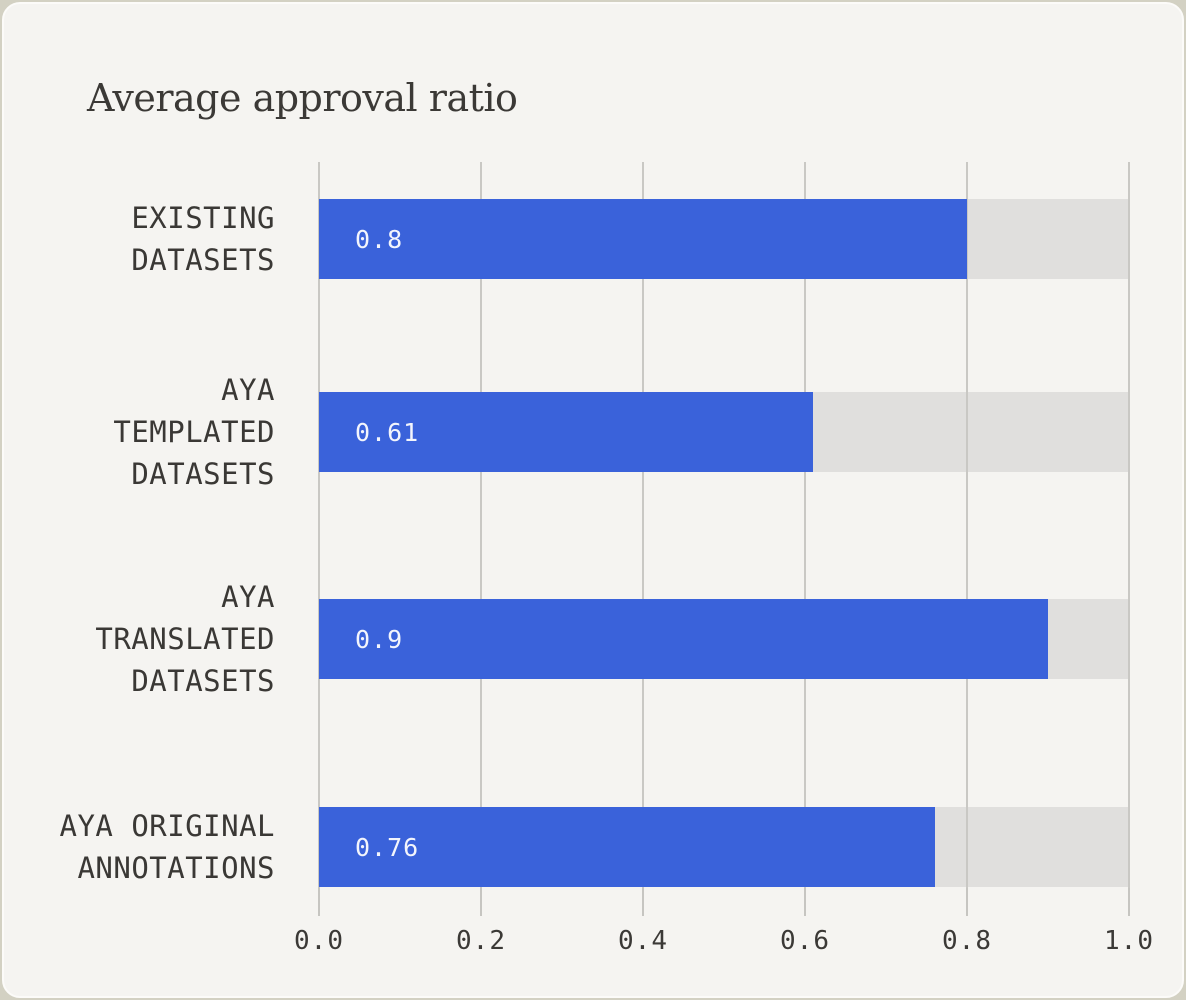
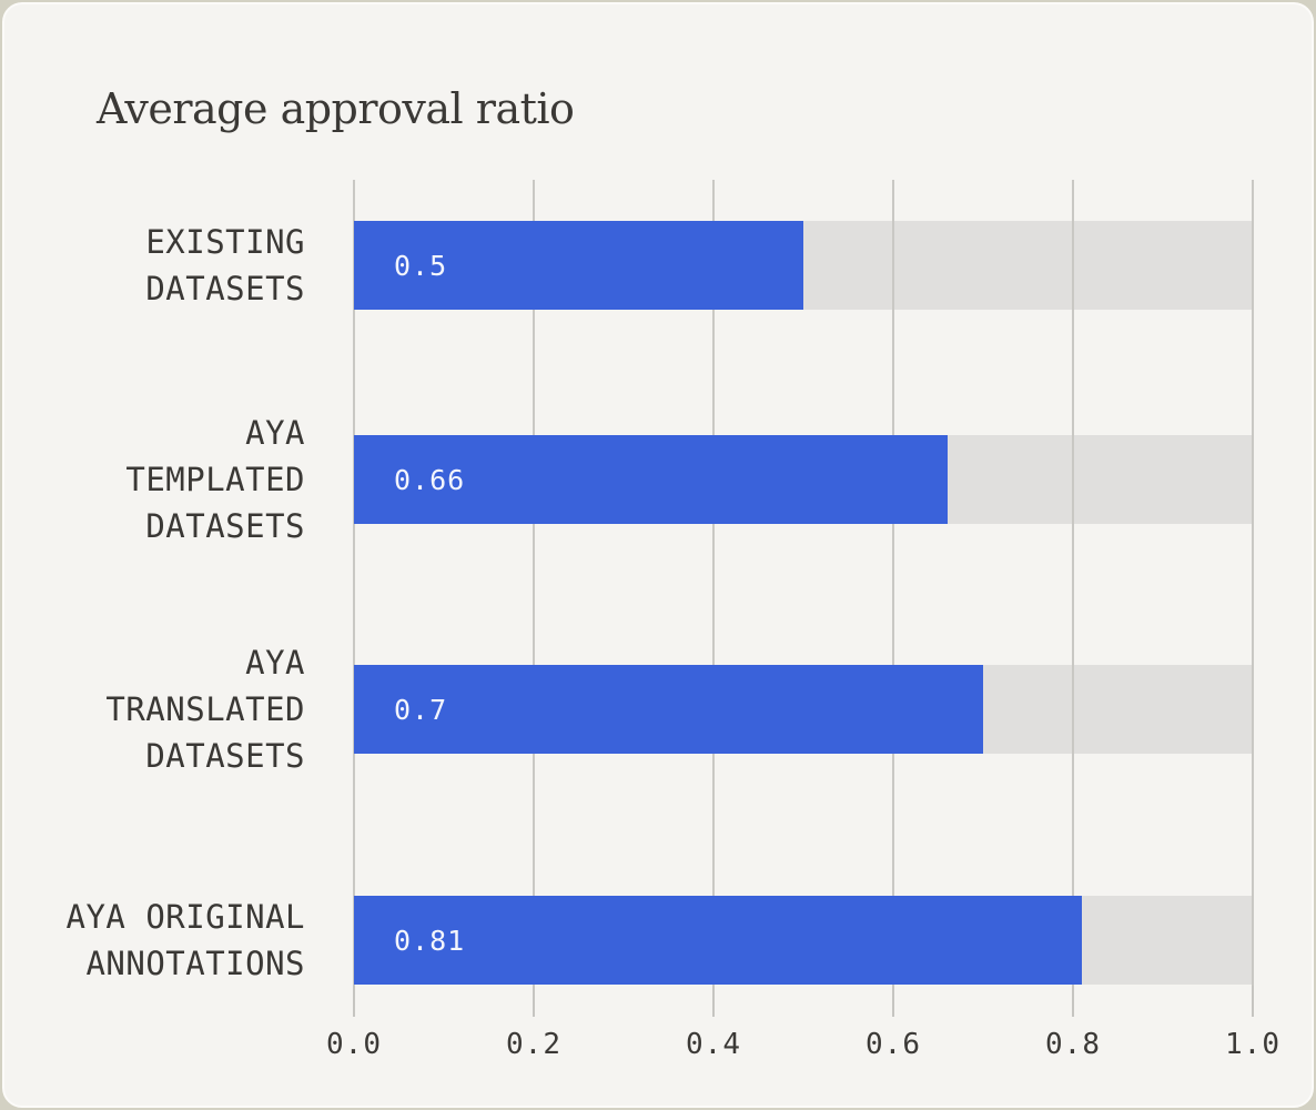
EXISTING DATASETS: 0.8 -> 0.5
AYA TEMPLATED DATASETS: 0.61 -> 0.66
AYA TRANSLATED DATASETS: 0.9 -> 0.7
AYA ORIGINAL ANNOTATIONS: 0.76 -> 0.81
